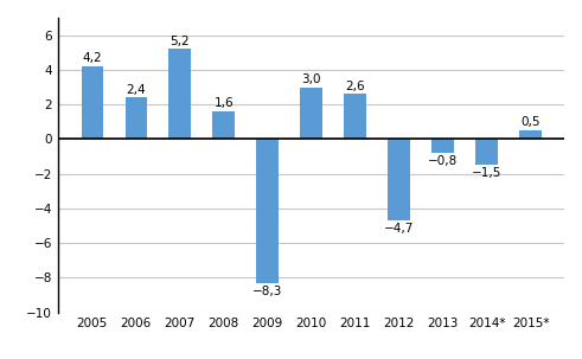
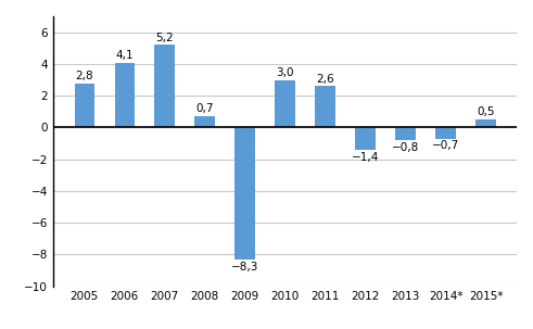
2005: 4,2 -> 2,8
2006: 2,4 -> 4,1
2008: 1,6 -> 0,7
2012: −4,7 -> −1,4
2014*: −1,5 -> −0,7
